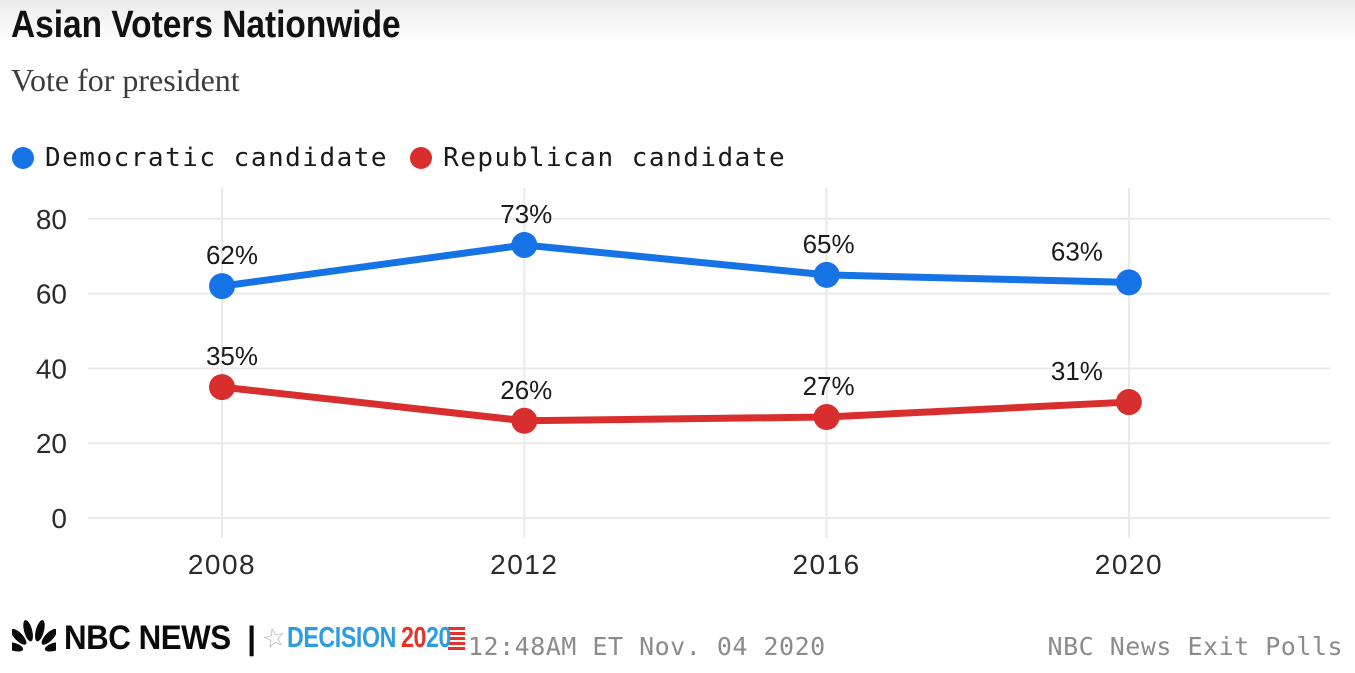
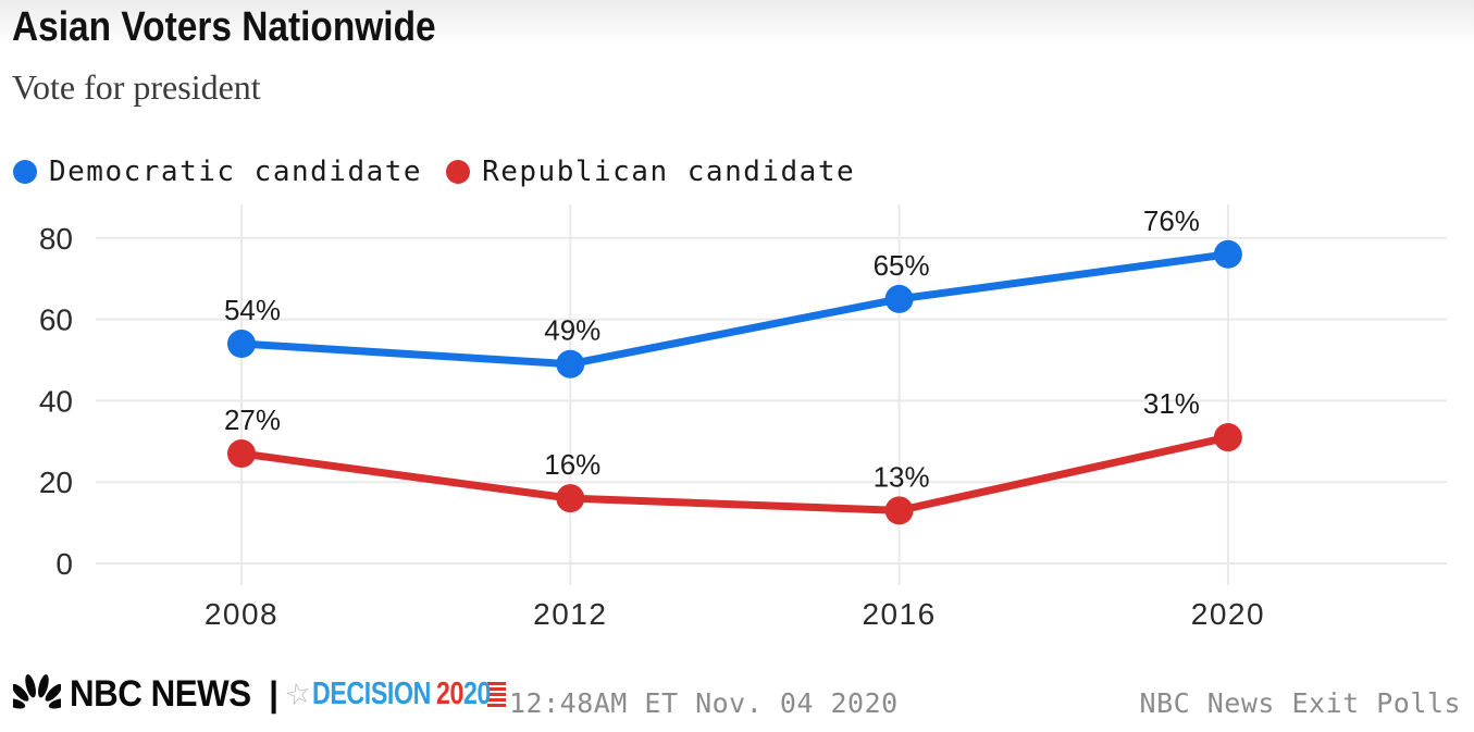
Democratic candidate/2008: 62% -> 54%
Republican candidate/2008: 35% -> 27%
Democratic candidate/2012: 73% -> 49%
Republican candidate/2012: 26% -> 16%
Republican candidate/2016: 27% -> 13%
Democratic candidate/2020: 63% -> 76%
